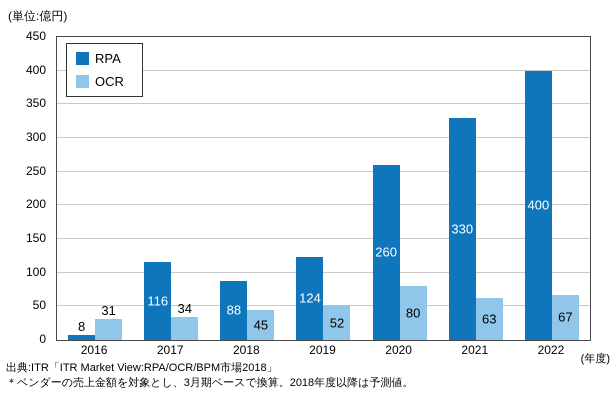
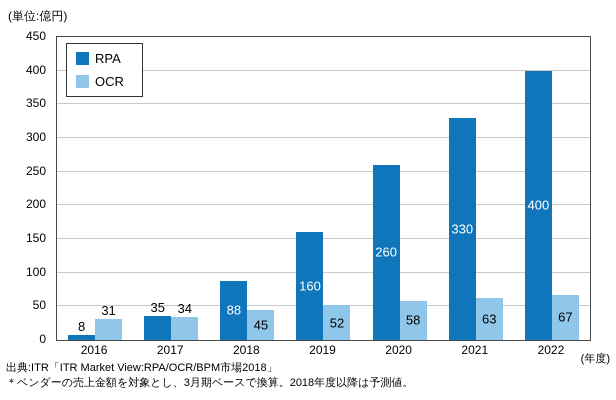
RPA/2017: 116 -> 35
RPA/2019: 124 -> 160
OCR/2020: 80 -> 58
